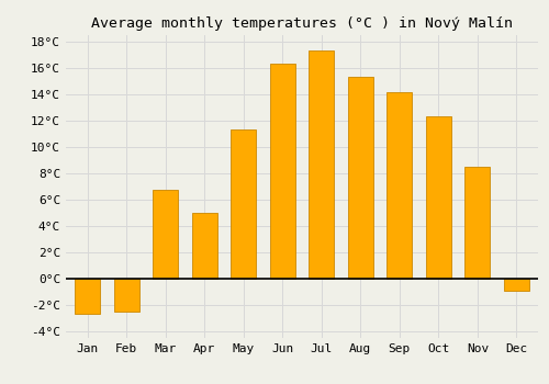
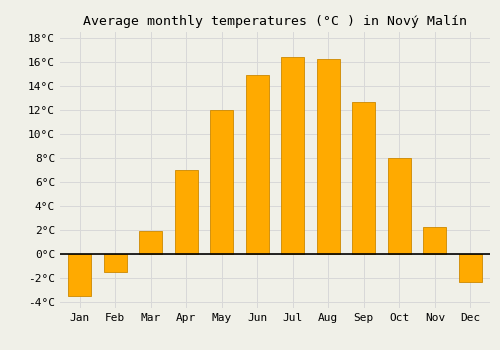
Jan: -2.7°C -> -3.5°C
Feb: -2.5°C -> -1.5°C
Mar: 6.7°C -> 1.9°C
Apr: 5.0°C -> 7.0°C
May: 11.3°C -> 12.0°C
Jun: 16.3°C -> 14.9°C
Jul: 17.3°C -> 16.4°C
Aug: 15.3°C -> 16.2°C
Sep: 14.1°C -> 12.6°C
Oct: 12.3°C -> 8.0°C
Nov: 8.5°C -> 2.2°C
Dec: -0.9°C -> -2.3°C
